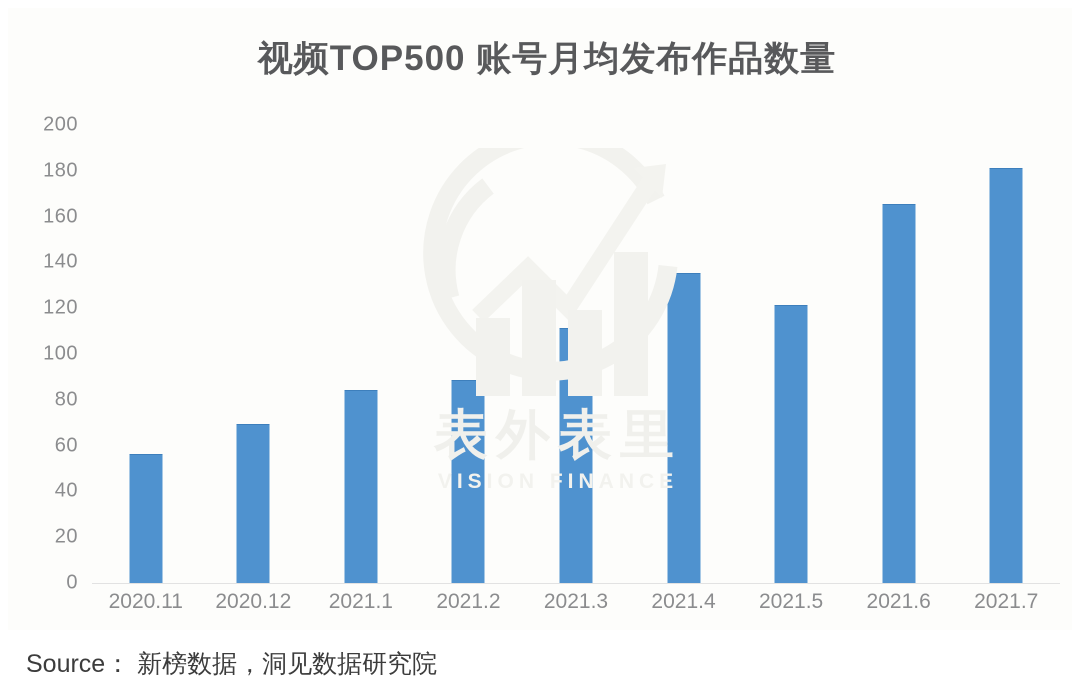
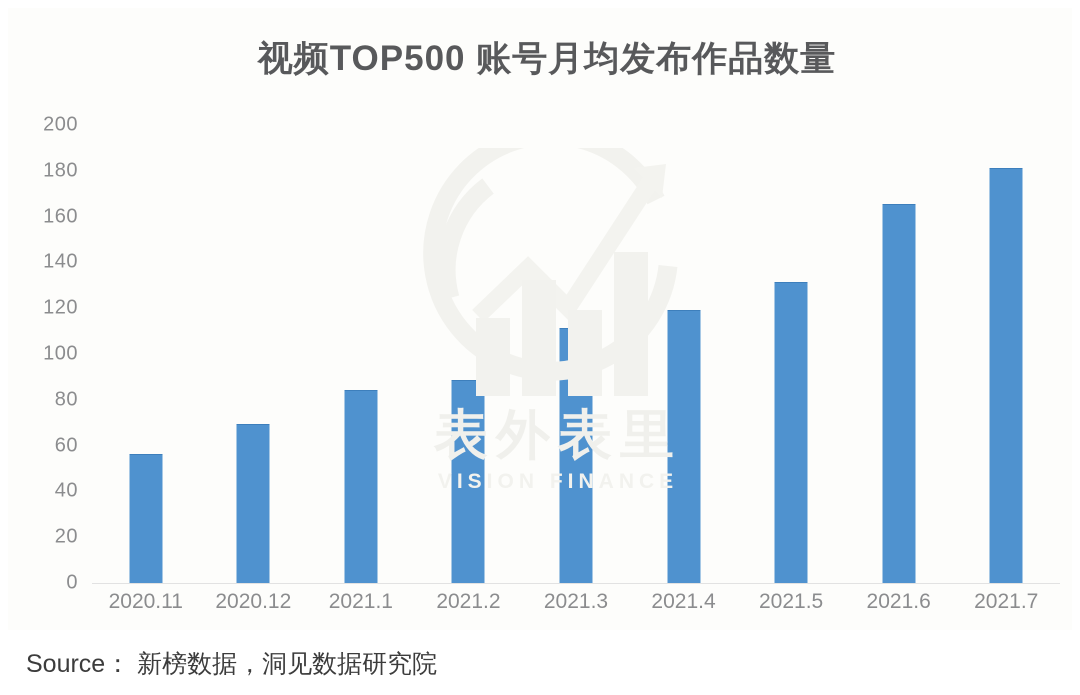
2021.4: 135 -> 119
2021.5: 121 -> 131
